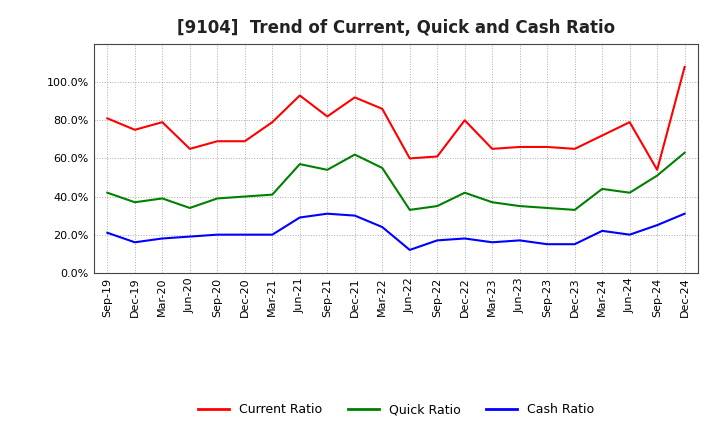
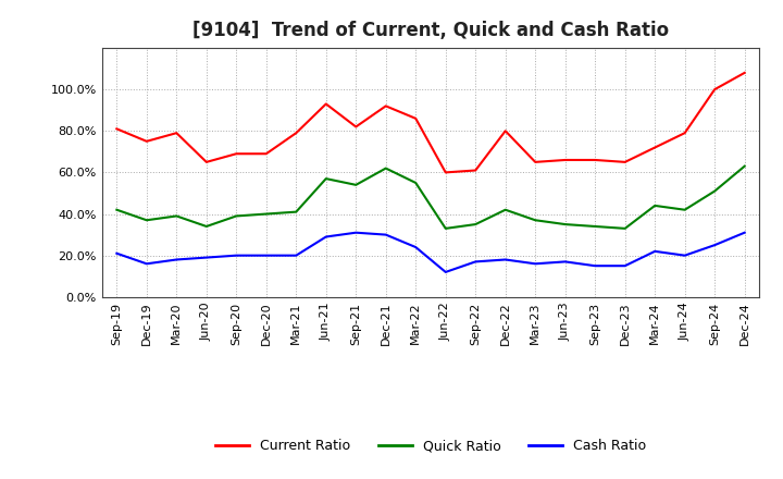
Current Ratio/Sep-24: 54% -> 100%
